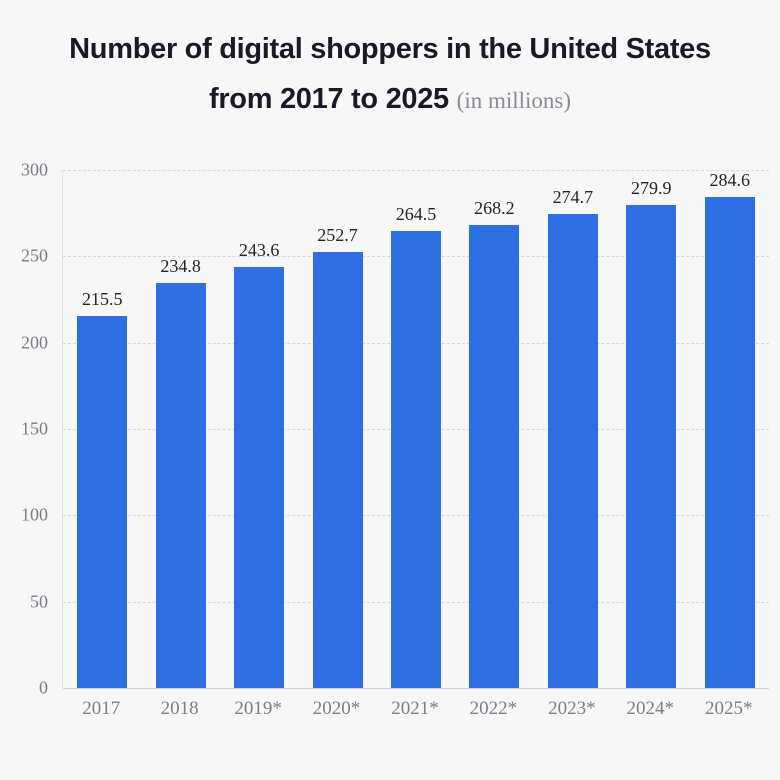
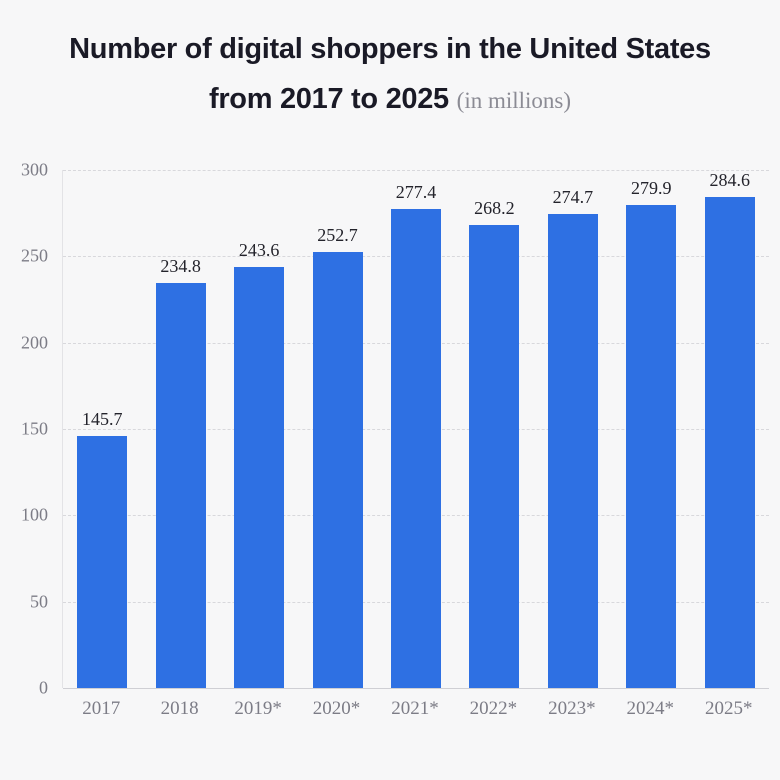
2017: 215.5 -> 145.7
2021*: 264.5 -> 277.4
